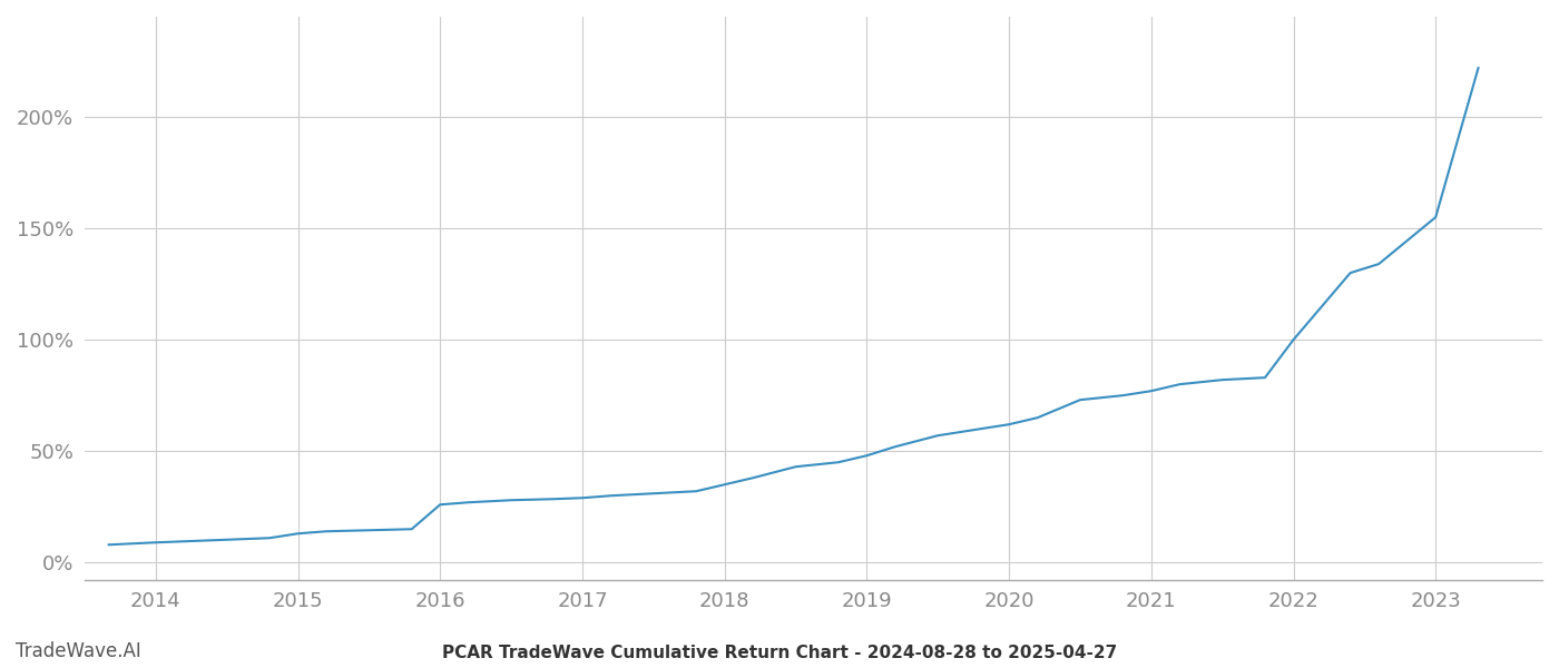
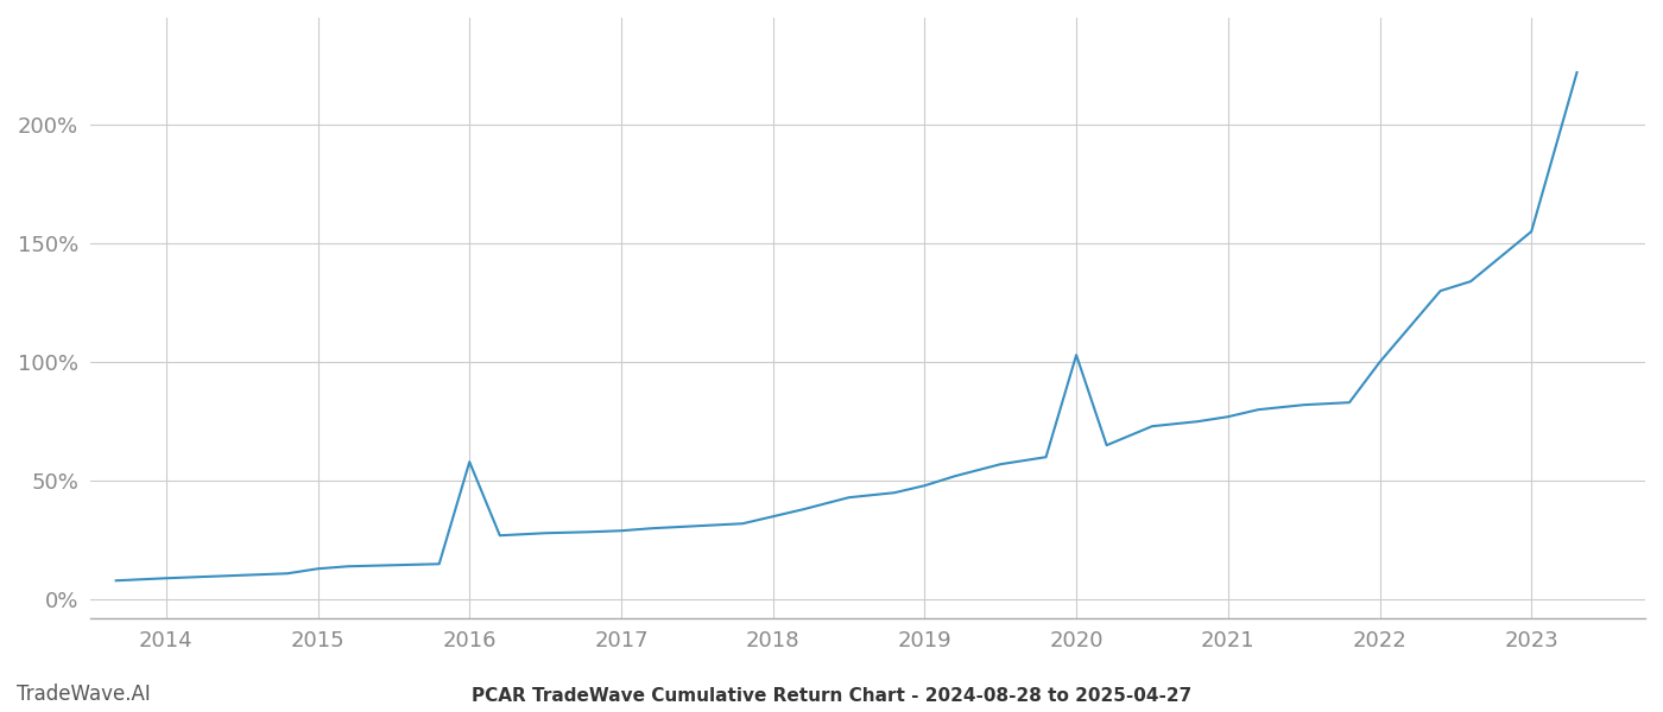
2016: 26.0% -> 58.0%
2020: 62.0% -> 103.0%
